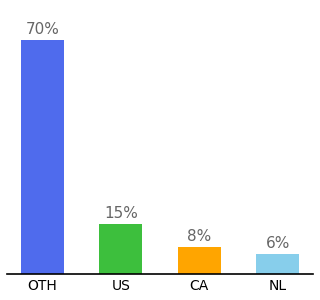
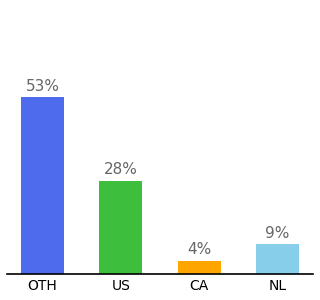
OTH: 70% -> 53%
US: 15% -> 28%
CA: 8% -> 4%
NL: 6% -> 9%
